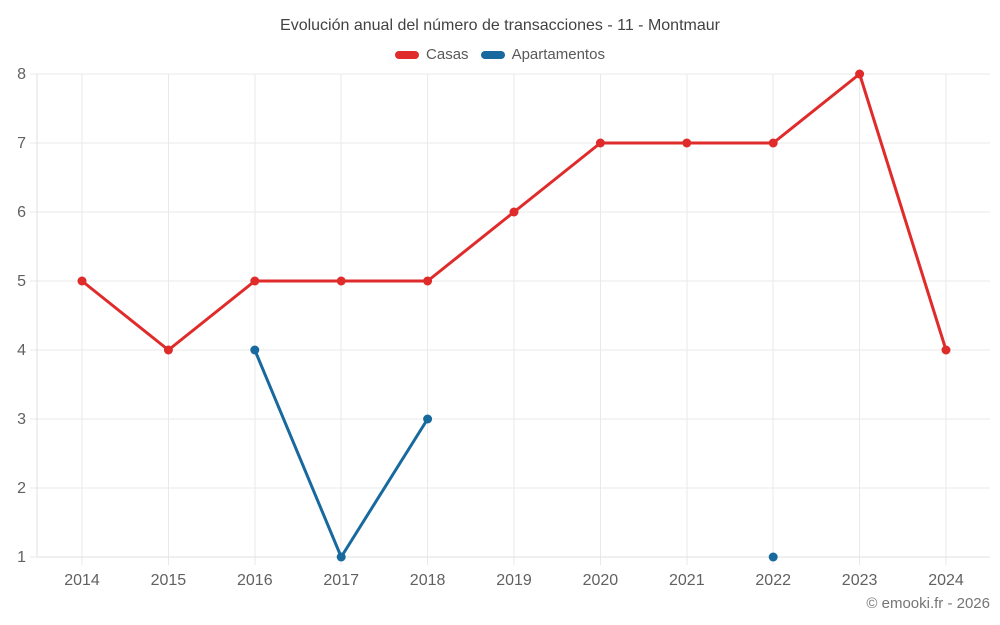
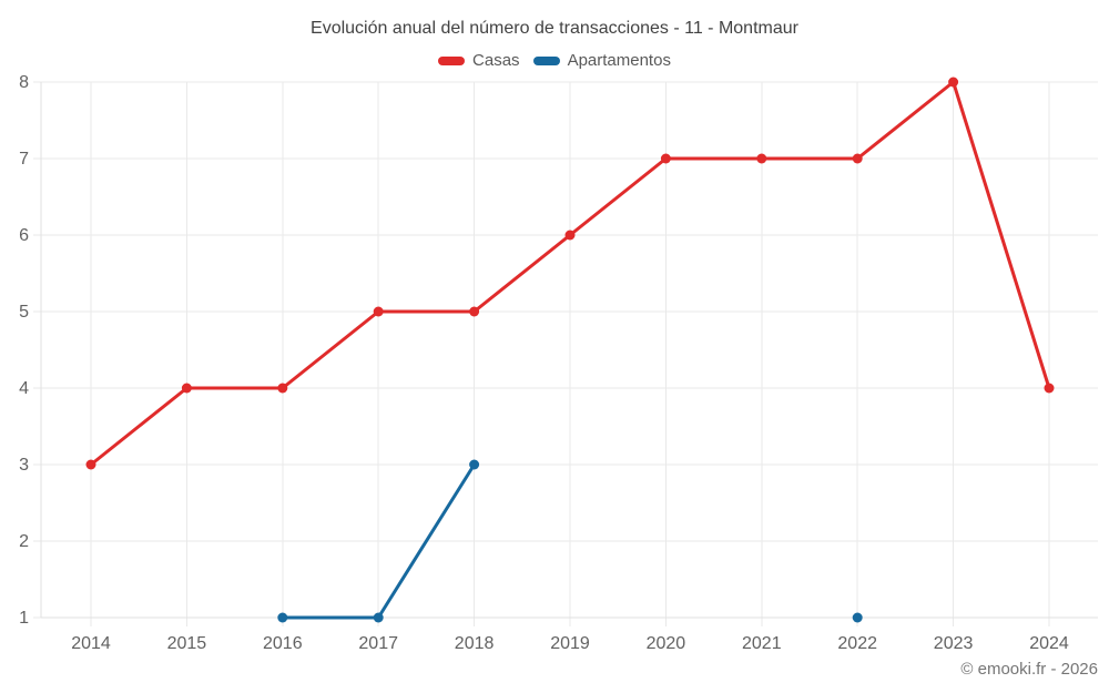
Casas/2014: 5 -> 3
Casas/2016: 5 -> 4
Apartamentos/2016: 4 -> 1
